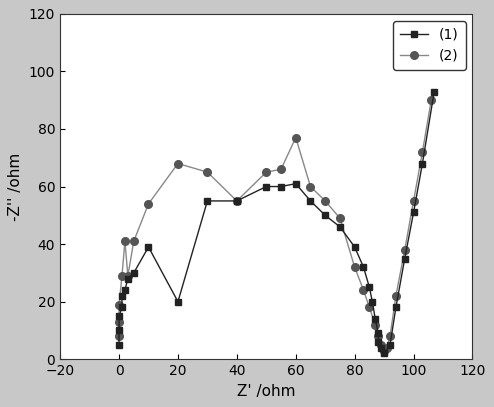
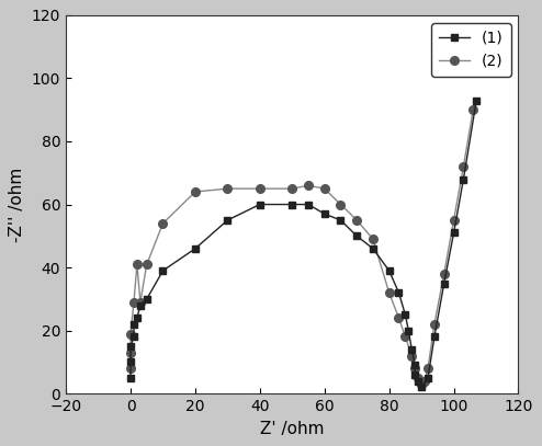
(1)/20: 20 -> 46
(2)/20: 68 -> 64
(1)/40: 55 -> 60
(2)/40: 55 -> 65
(1)/60: 61 -> 57
(2)/60: 77 -> 65
